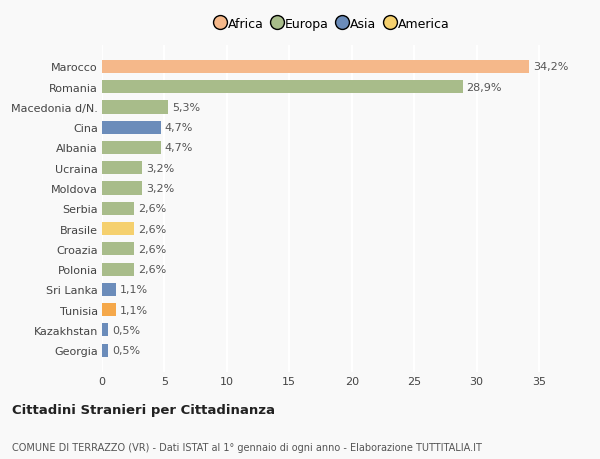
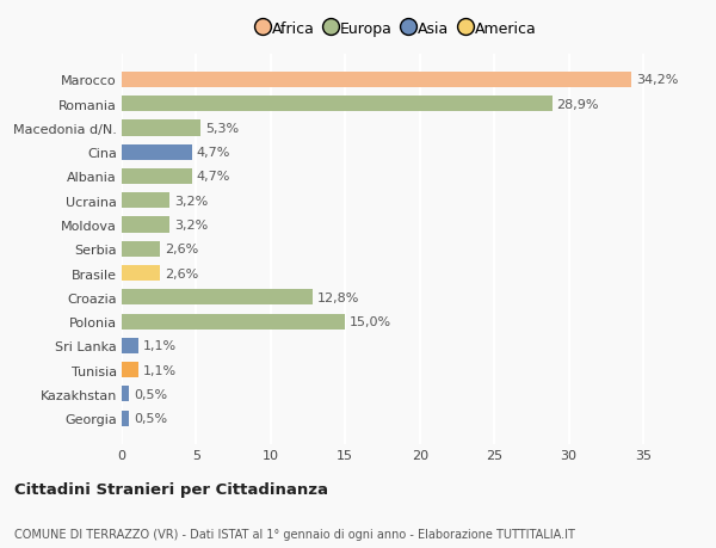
Croazia: 2,6% -> 12,8%
Polonia: 2,6% -> 15,0%
